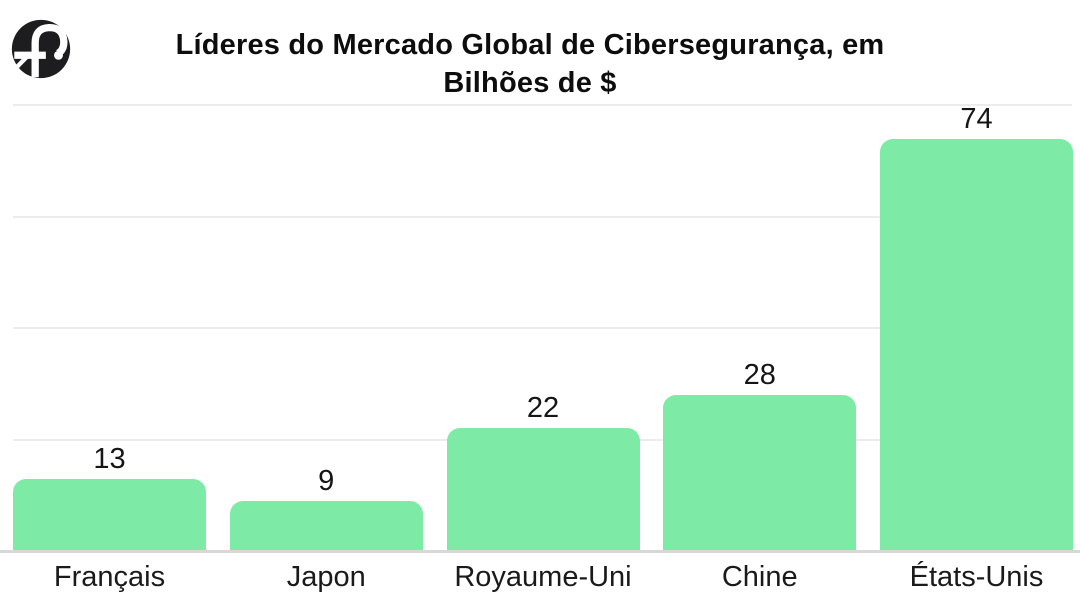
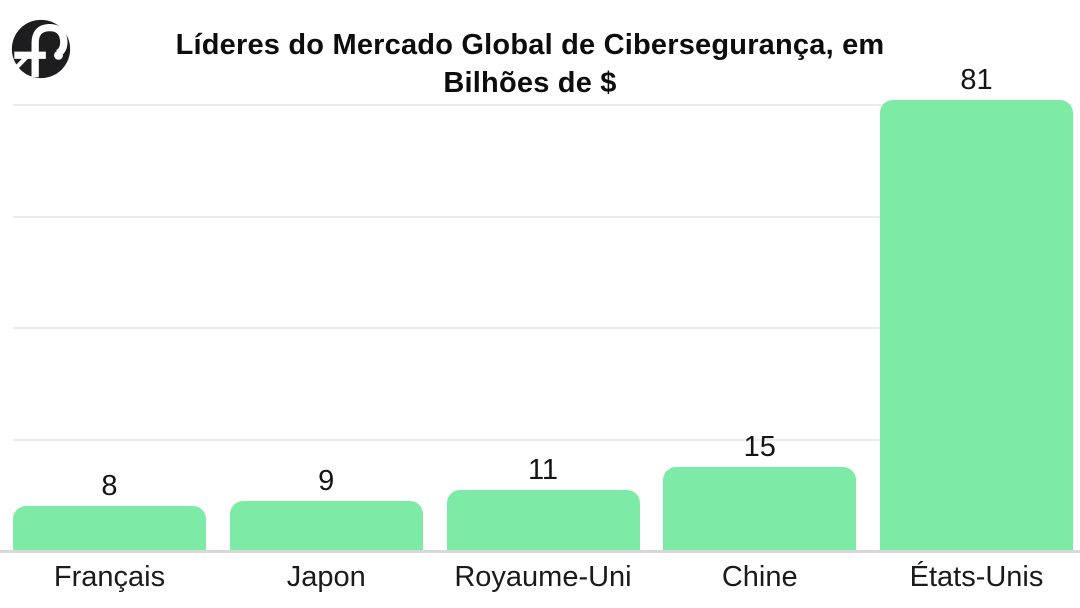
Français: 13 -> 8
Royaume-Uni: 22 -> 11
Chine: 28 -> 15
États-Unis: 74 -> 81
